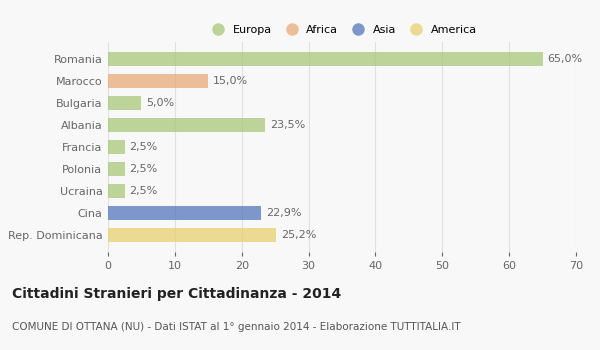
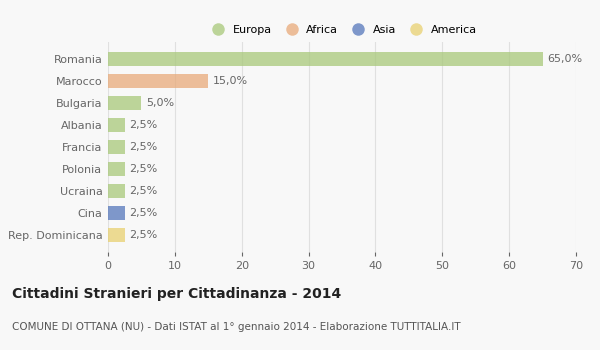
Albania: 23,5% -> 2,5%
Cina: 22,9% -> 2,5%
Rep. Dominicana: 25,2% -> 2,5%
